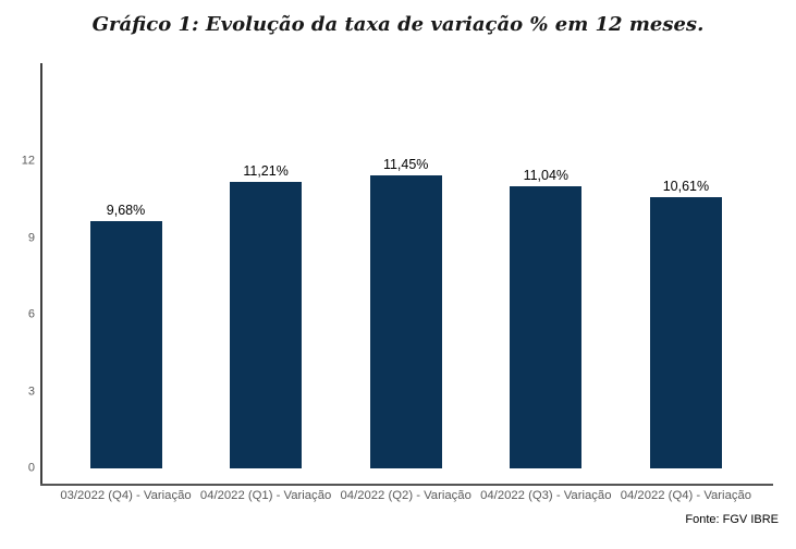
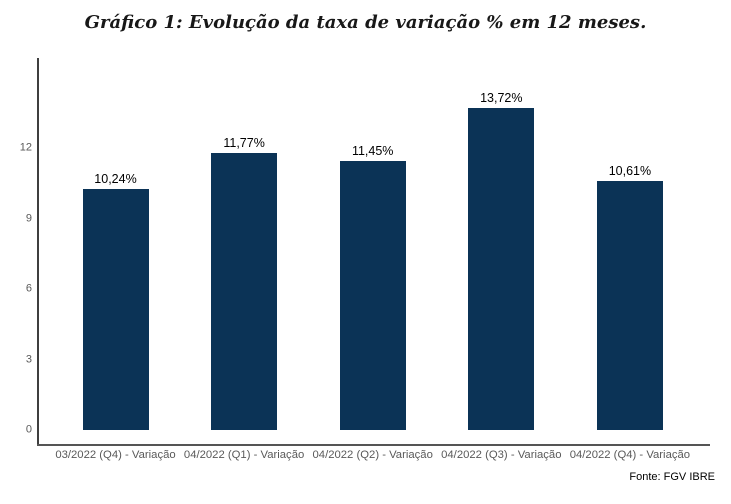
03/2022 (Q4) - Variação: 9,68% -> 10,24%
04/2022 (Q1) - Variação: 11,21% -> 11,77%
04/2022 (Q3) - Variação: 11,04% -> 13,72%
